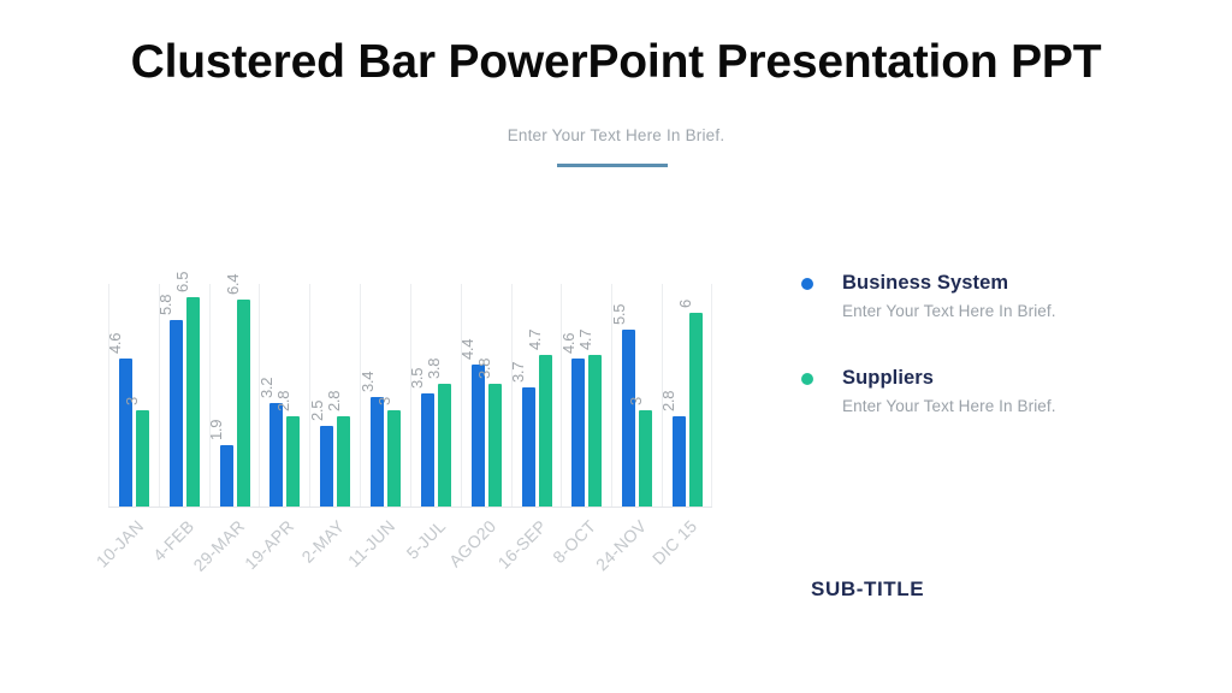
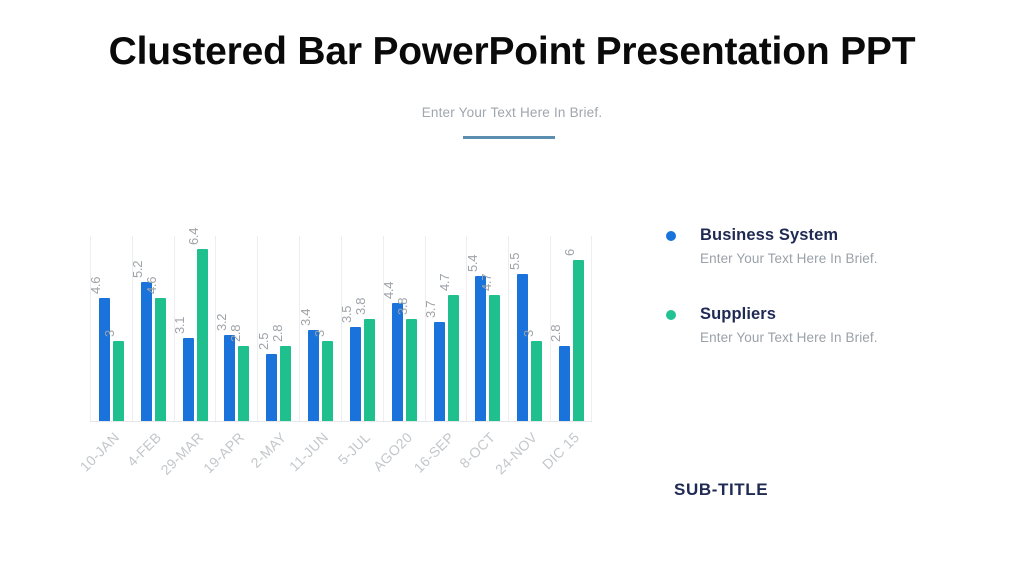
Business System/4-FEB: 5.8 -> 5.2
Suppliers/4-FEB: 6.5 -> 4.6
Business System/29-MAR: 1.9 -> 3.1
Business System/8-OCT: 4.6 -> 5.4
